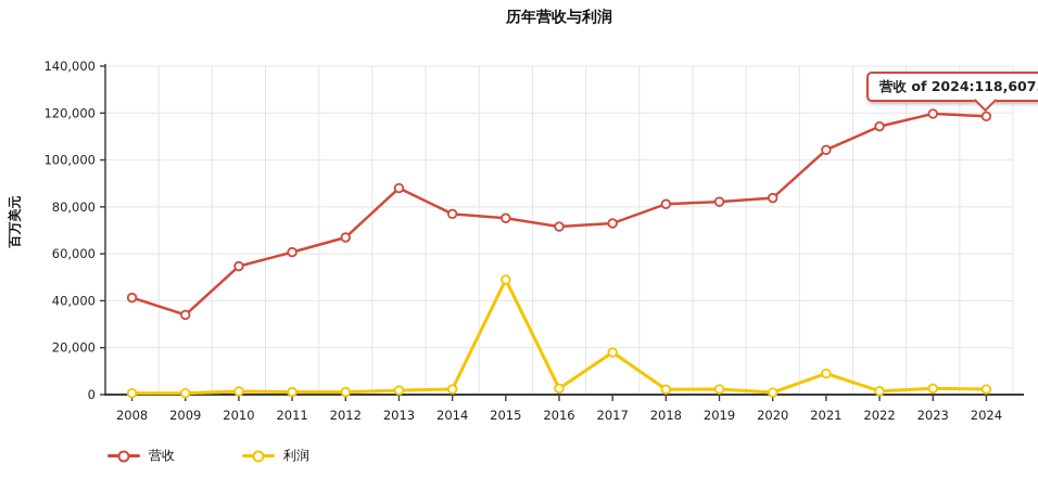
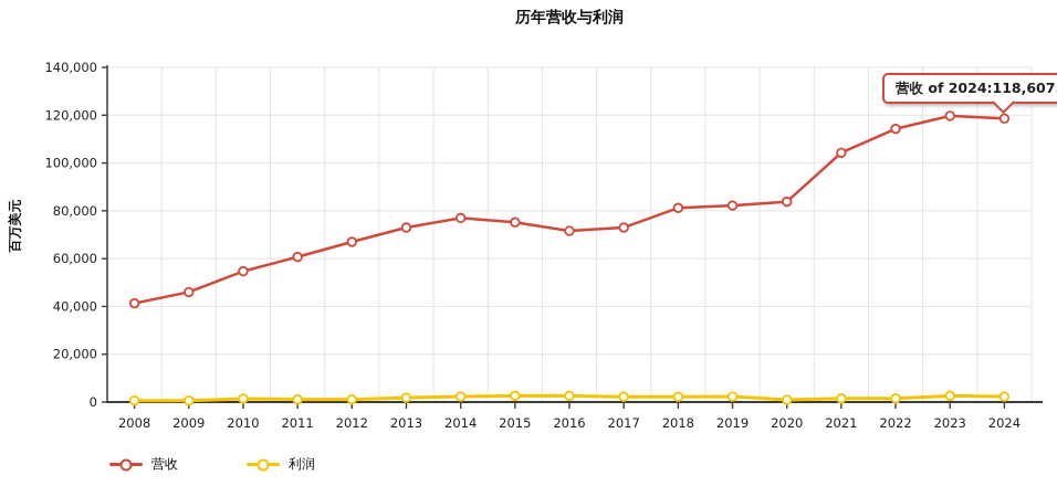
营收/2009: 34000 -> 46000
营收/2013: 88000 -> 73000
利润/2015: 49000 -> 3000
利润/2017: 18000 -> 2000
利润/2021: 9000 -> 2000
